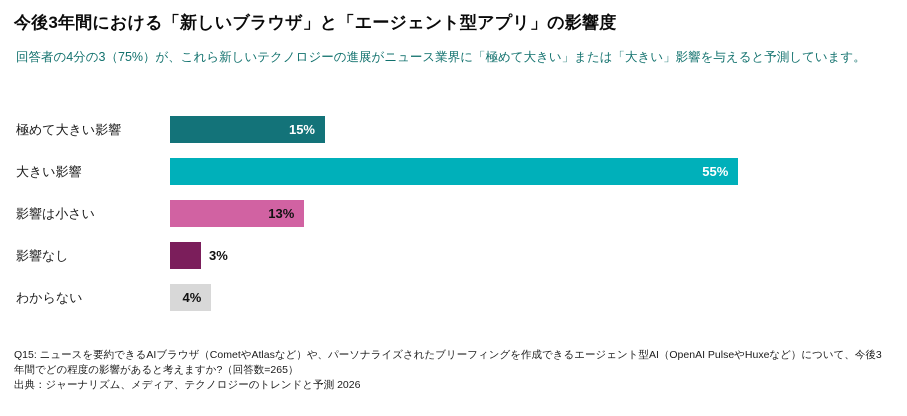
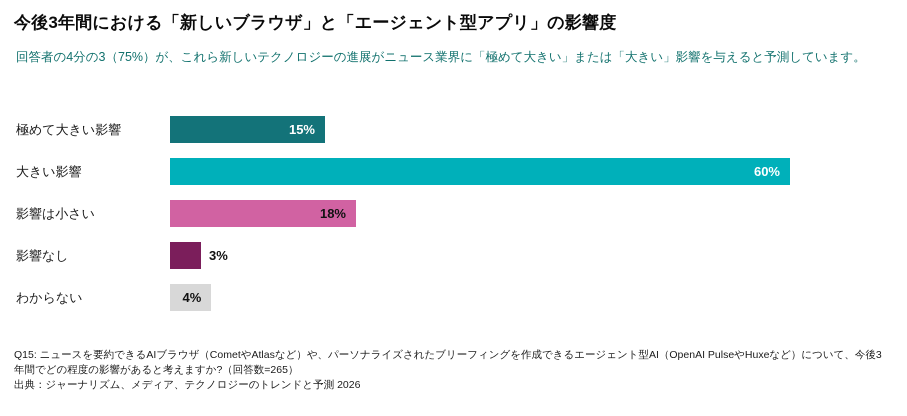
大きい影響: 55% -> 60%
影響は小さい: 13% -> 18%
